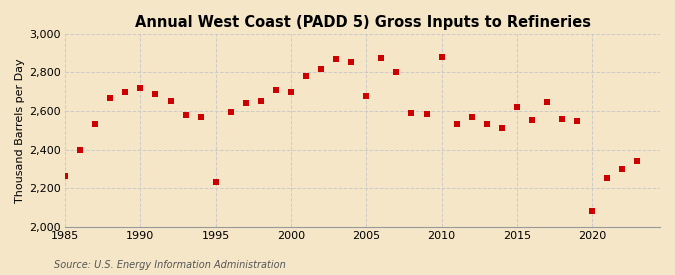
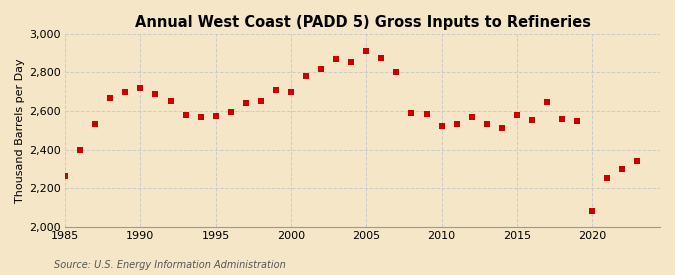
1995: 2,230 -> 2,580
2005: 2,680 -> 2,910
2010: 2,880 -> 2,520
2015: 2,620 -> 2,580
